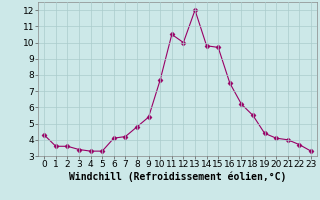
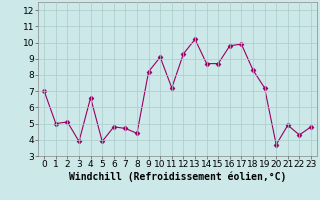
0: 4.3 -> 7.0
1: 3.6 -> 5.0
2: 3.6 -> 5.1
3: 3.4 -> 3.9
4: 3.3 -> 6.6
5: 3.3 -> 3.9
6: 4.1 -> 4.8
7: 4.2 -> 4.7
8: 4.8 -> 4.4
9: 5.4 -> 8.2
10: 7.7 -> 9.1
11: 10.5 -> 7.2
12: 10.0 -> 9.3
13: 12.0 -> 10.2
14: 9.8 -> 8.7
15: 9.7 -> 8.7
16: 7.5 -> 9.8
17: 6.2 -> 9.9
18: 5.5 -> 8.3
19: 4.4 -> 7.2
20: 4.1 -> 3.7
21: 4.0 -> 4.9
22: 3.7 -> 4.3
23: 3.3 -> 4.8
